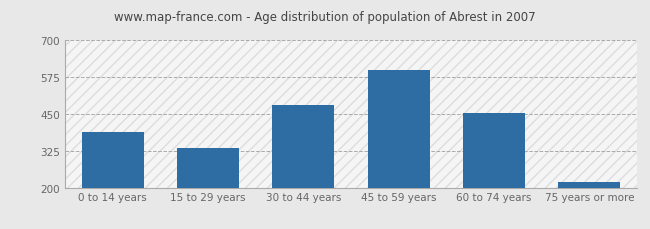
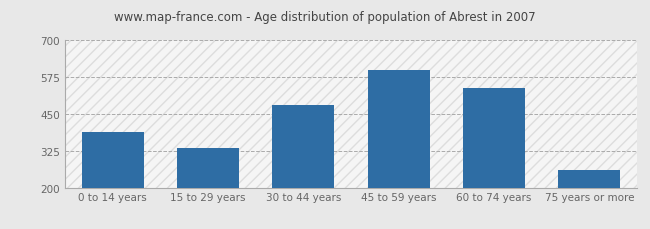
60 to 74 years: 455 -> 540
75 years or more: 220 -> 260
